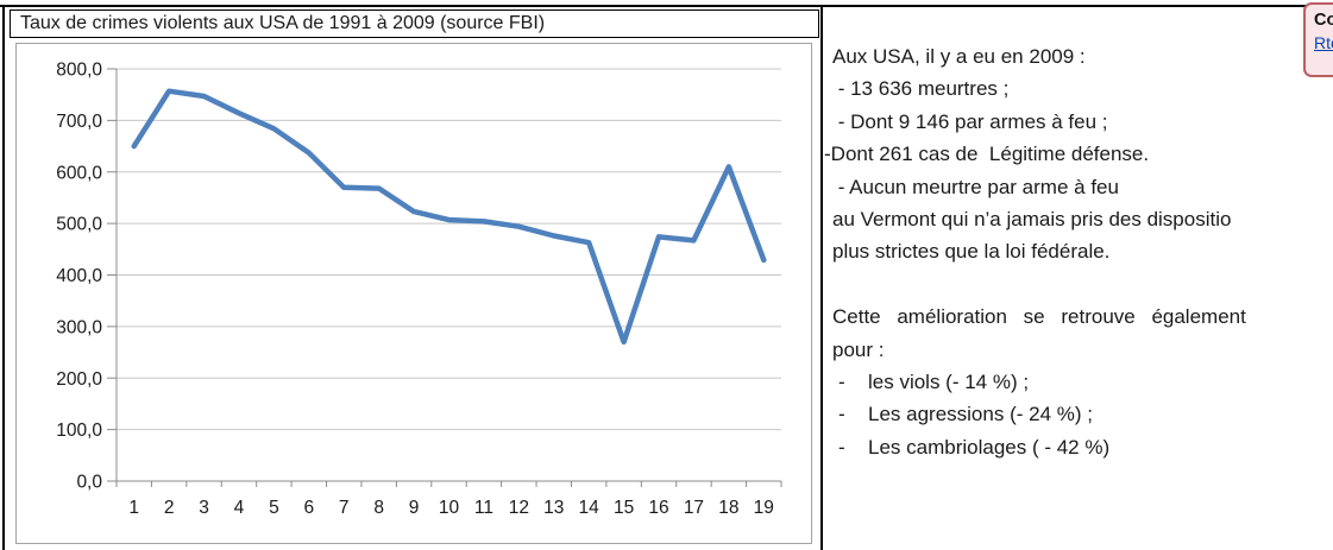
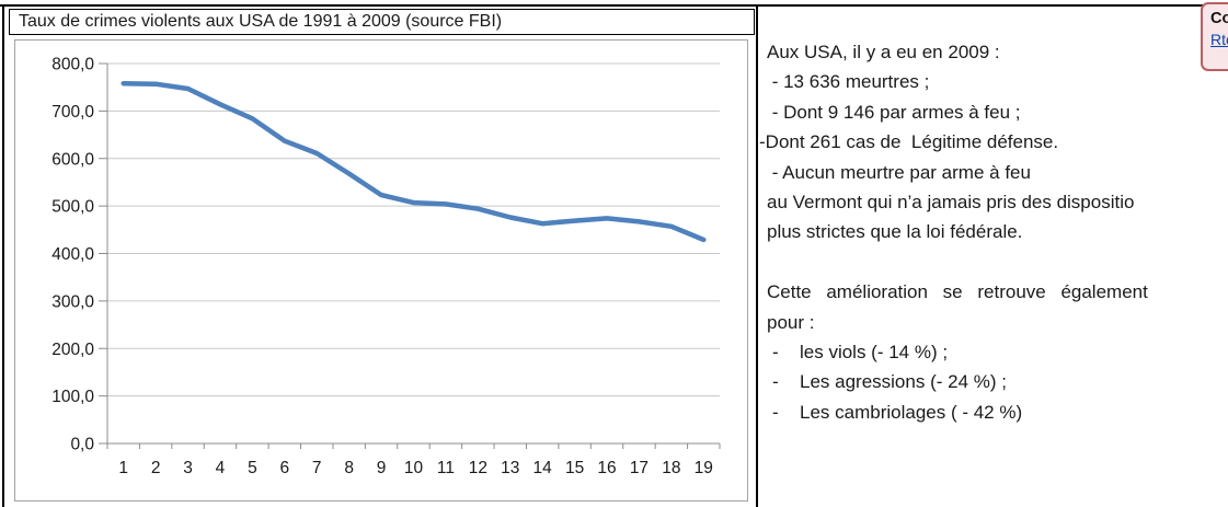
1: 650 -> 760
7: 570 -> 610
15: 270 -> 470
18: 610 -> 460
